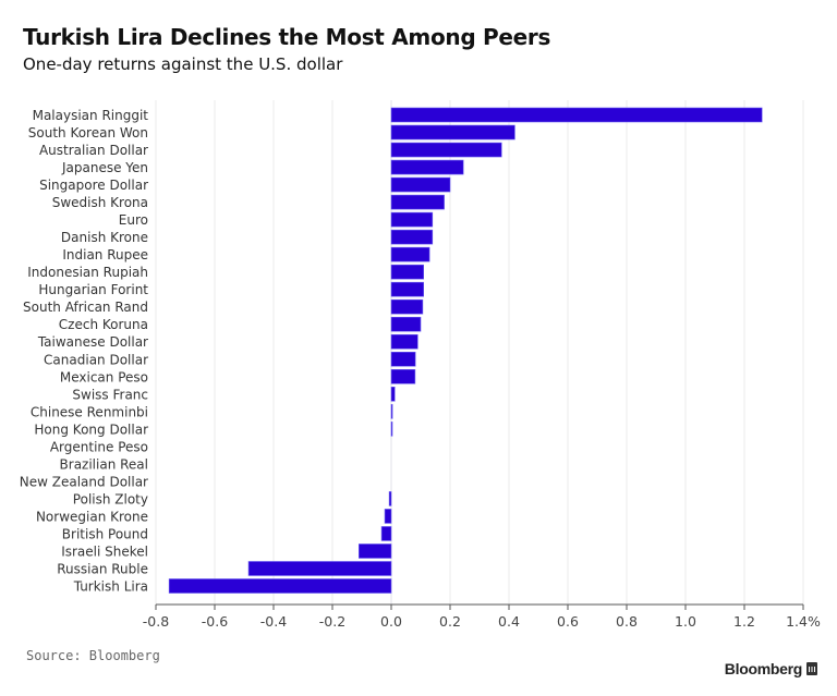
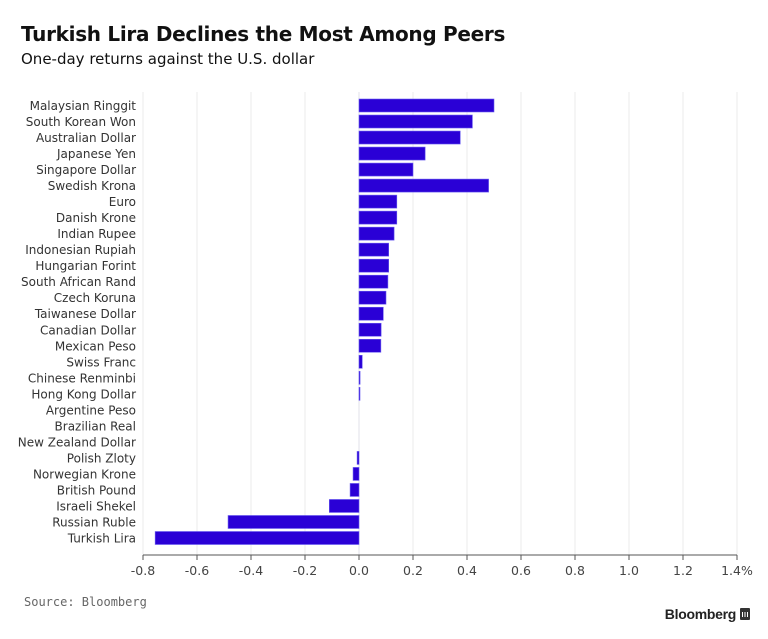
Malaysian Ringgit: 1.26% -> 0.50%
Swedish Krona: 0.18% -> 0.48%
